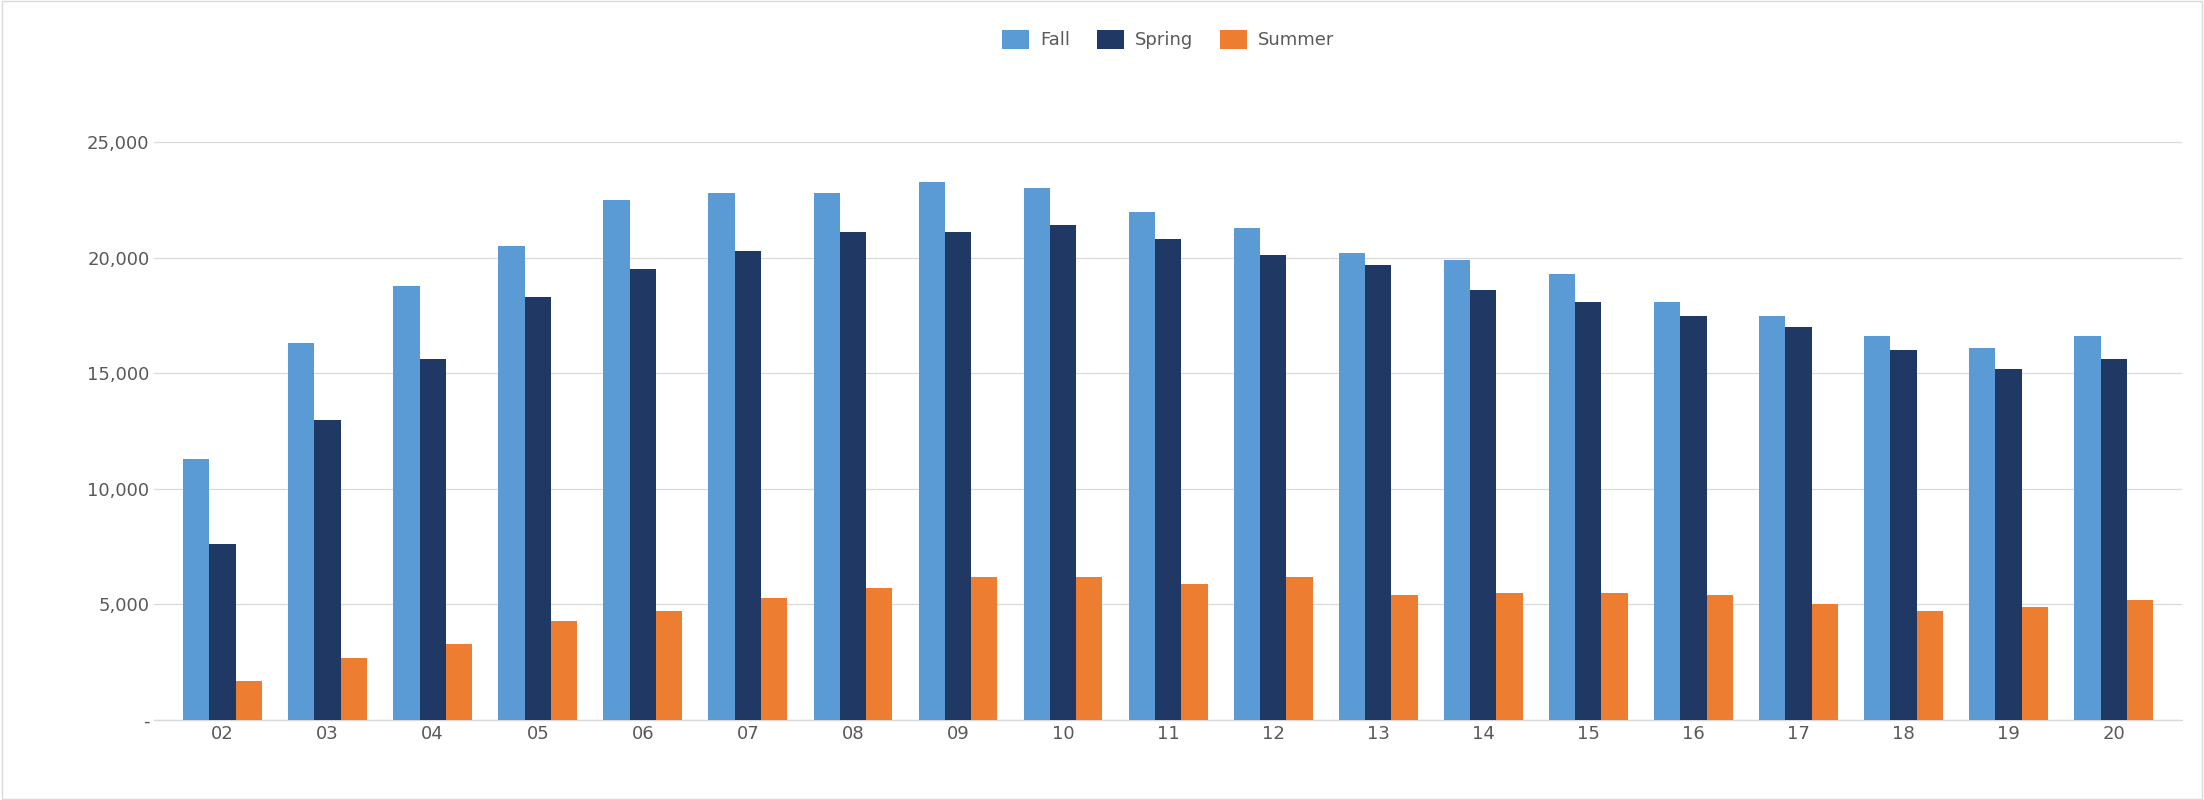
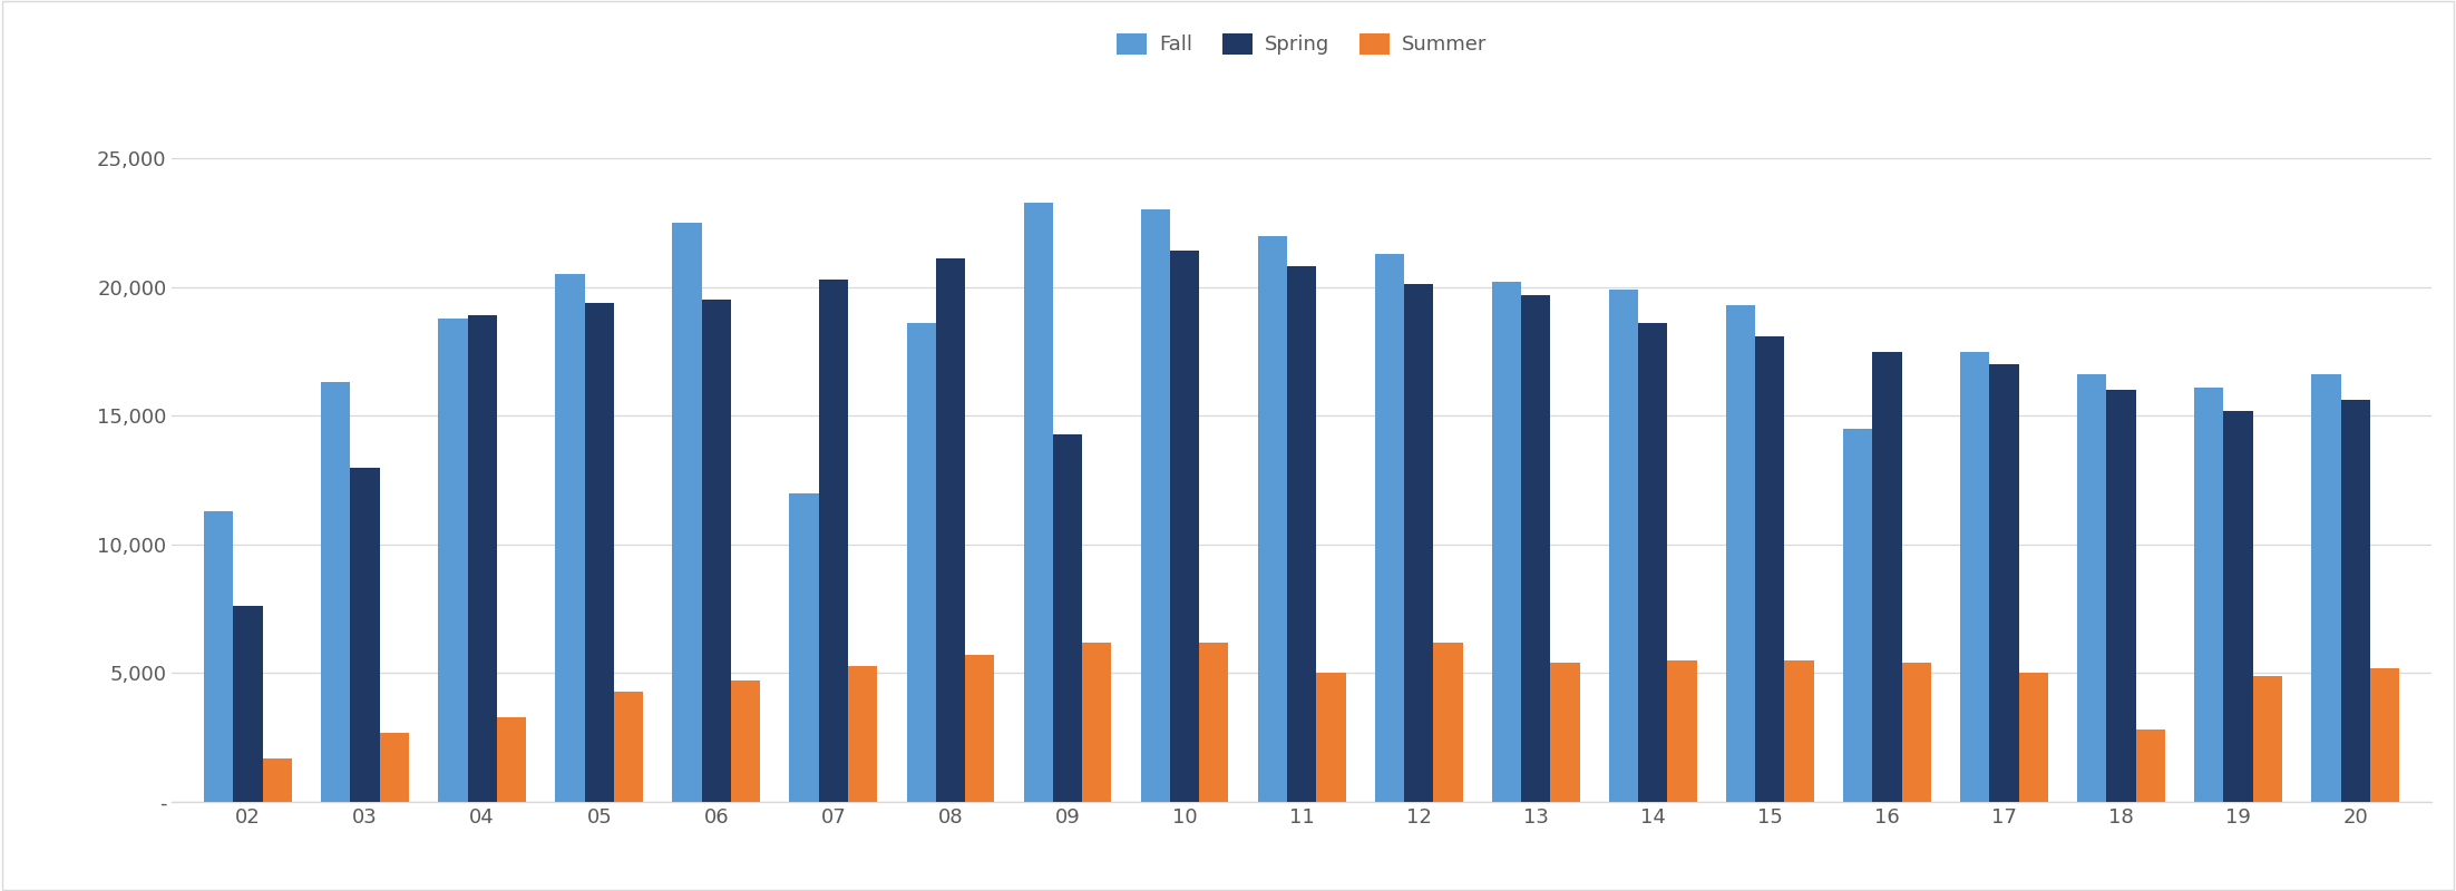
Spring/04: 15,600 -> 18,900
Spring/05: 18,300 -> 19,400
Fall/07: 22,800 -> 12,000
Fall/08: 22,800 -> 18,600
Spring/09: 21,100 -> 14,300
Summer/11: 5,900 -> 5,000
Fall/16: 18,100 -> 14,500
Summer/18: 4,700 -> 2,800
